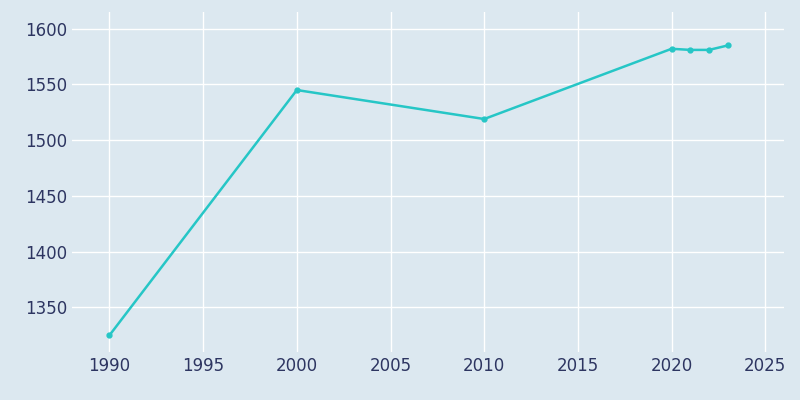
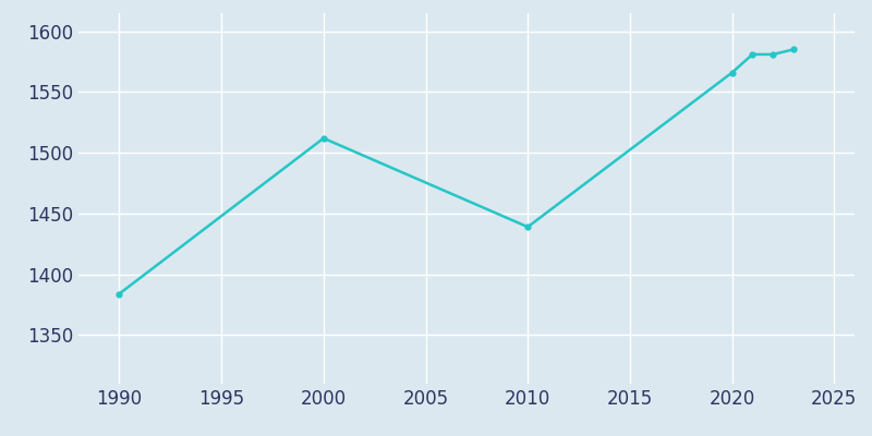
1990: 1325 -> 1384
2000: 1545 -> 1512
2010: 1519 -> 1439
2020: 1582 -> 1566
